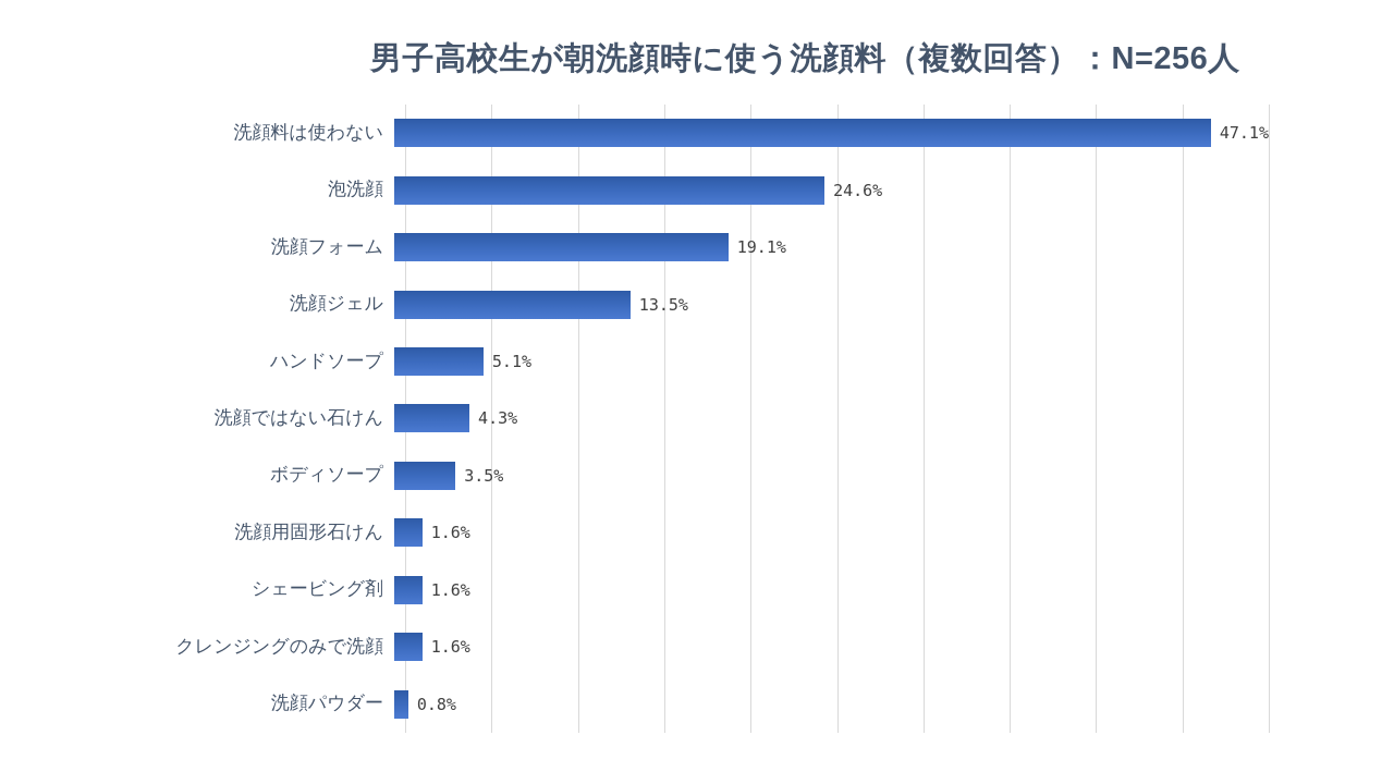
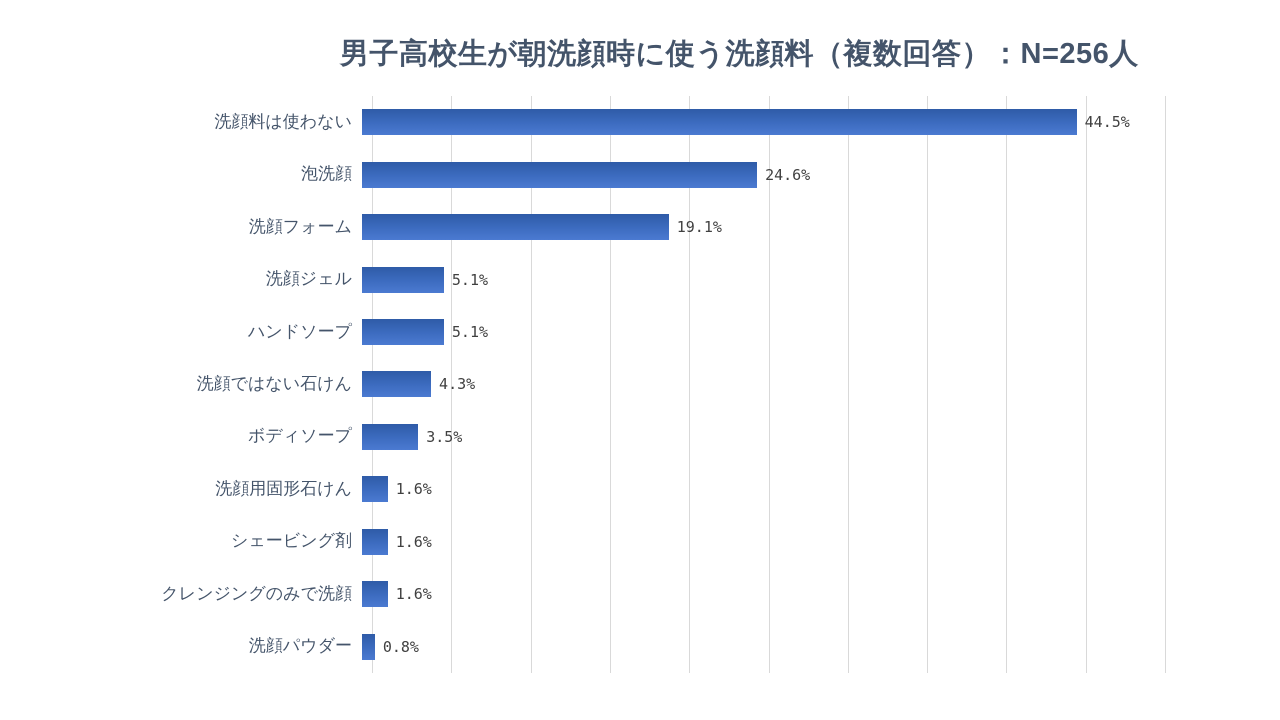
洗顔料は使わない: 47.1% -> 44.5%
洗顔ジェル: 13.5% -> 5.1%
